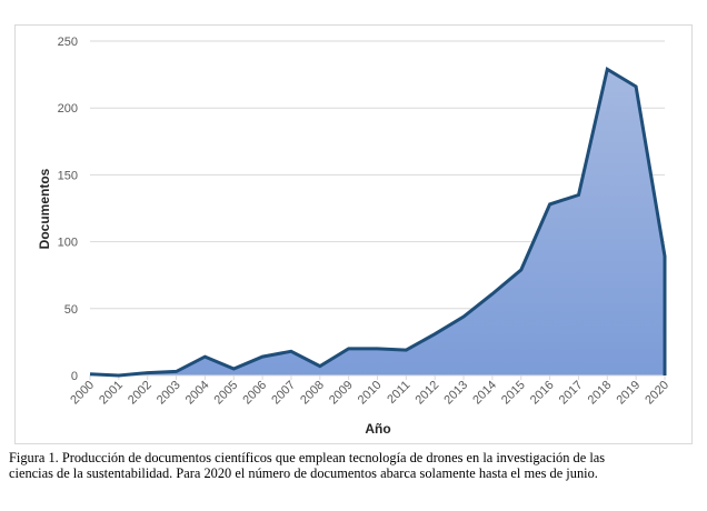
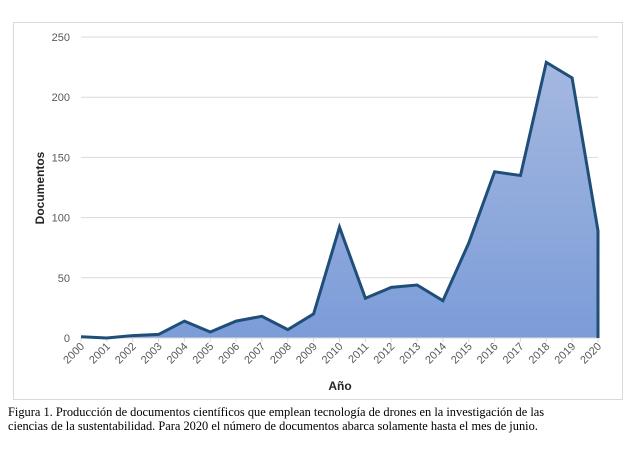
2010: 20 -> 92
2011: 19 -> 33
2012: 31 -> 42
2014: 61 -> 31
2016: 128 -> 138
